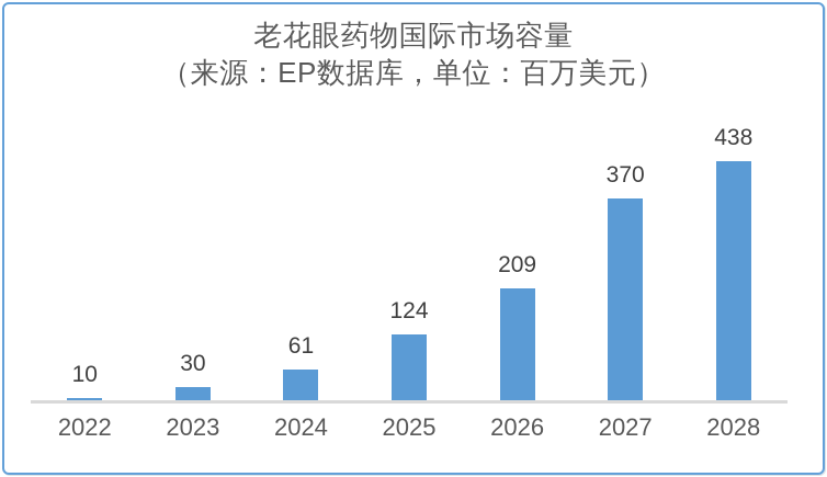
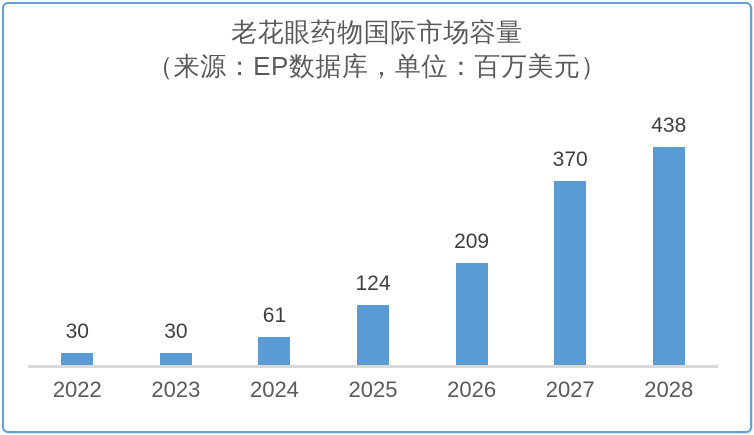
2022: 10 -> 30
